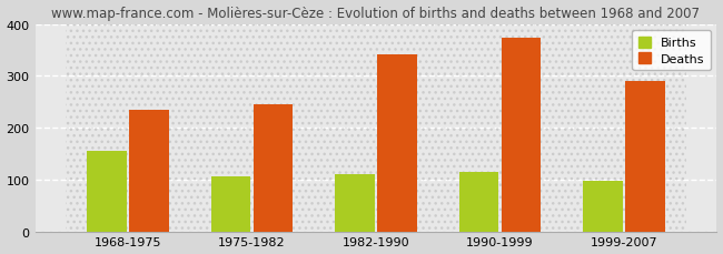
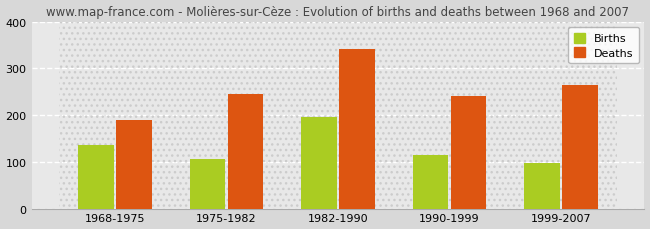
Births/1968-1975: 155 -> 135
Deaths/1968-1975: 235 -> 190
Births/1982-1990: 111 -> 195
Deaths/1990-1999: 374 -> 240
Deaths/1999-2007: 290 -> 265
